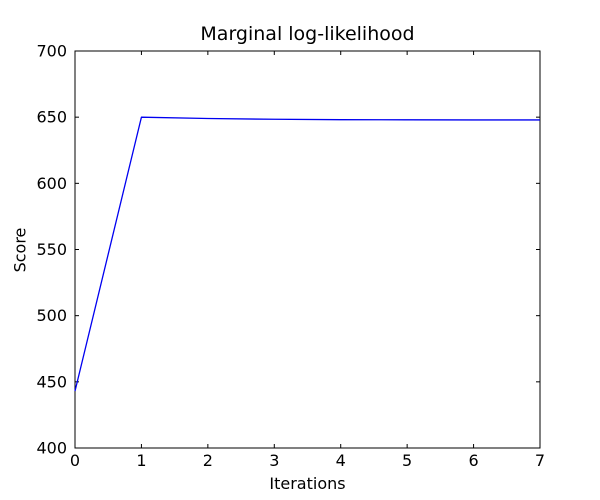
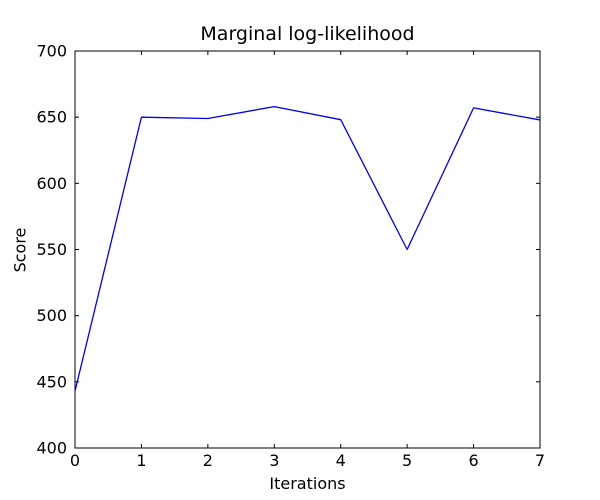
3: 648 -> 658
5: 648 -> 550
6: 648 -> 657
